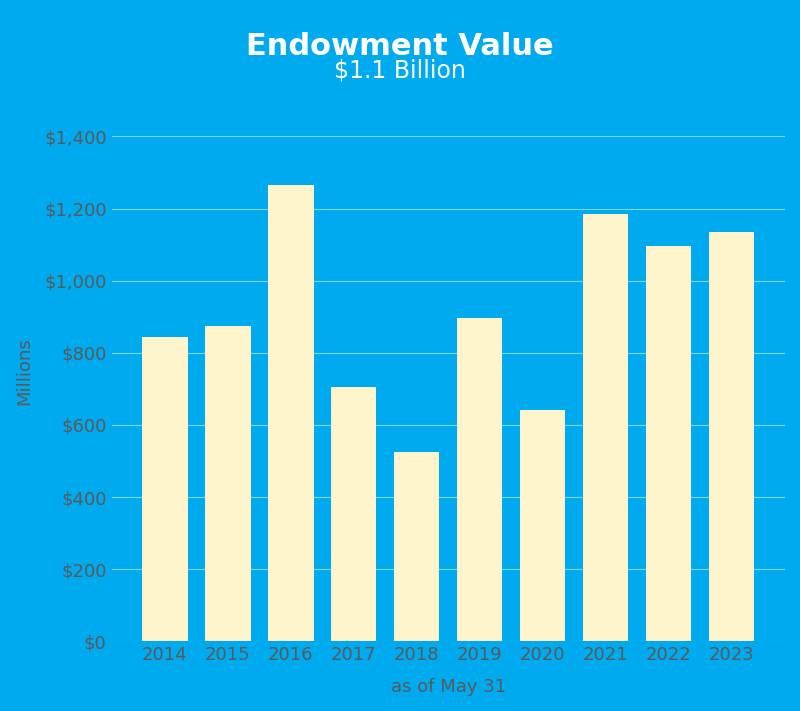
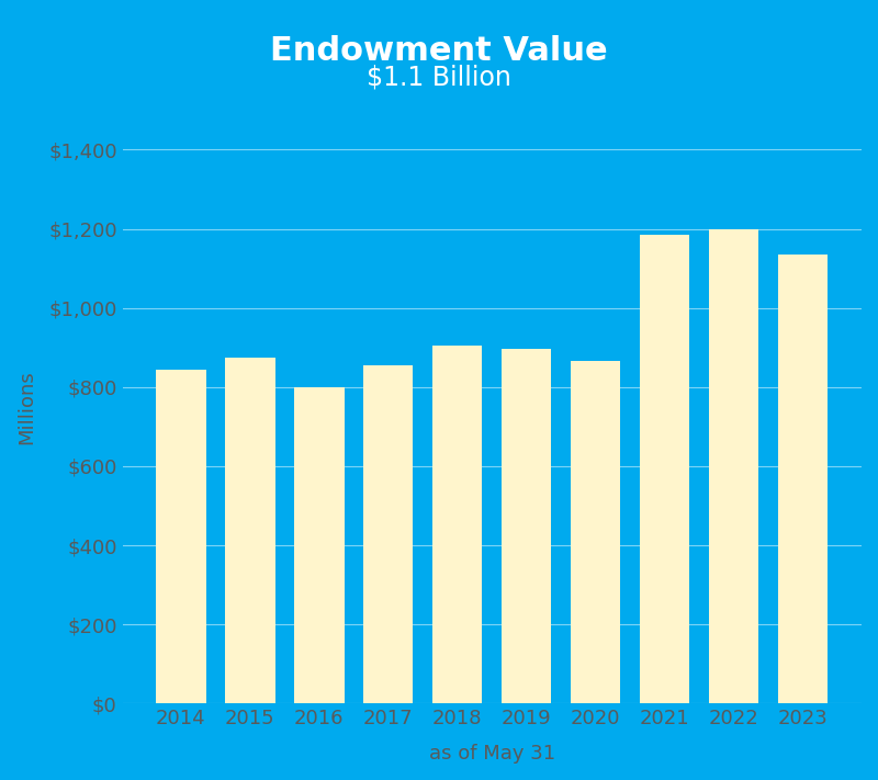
2016: $1,265 -> $800
2017: $705 -> $855
2018: $525 -> $905
2020: $640 -> $865
2022: $1,095 -> $1,200
